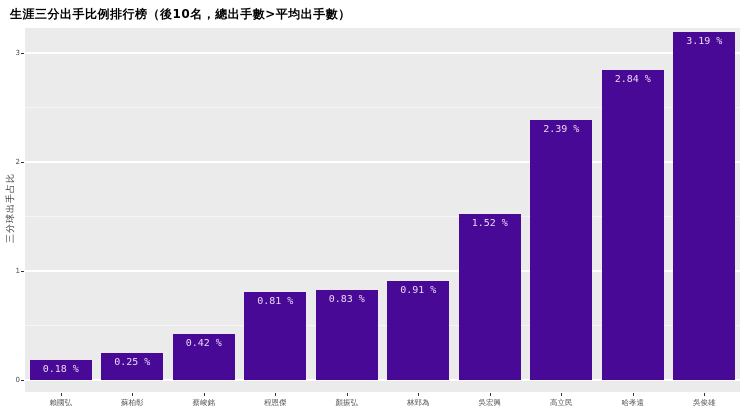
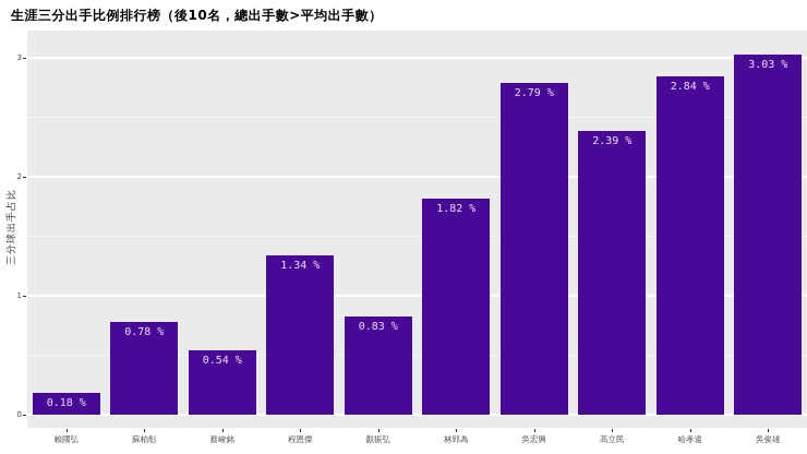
蘇柏彰: 0.25 -> 0.78
蔡峻銘: 0.42 -> 0.54
程恩傑: 0.81 -> 1.34
林郅為: 0.91 -> 1.82
吳宏興: 1.52 -> 2.79
吳俊雄: 3.19 -> 3.03
